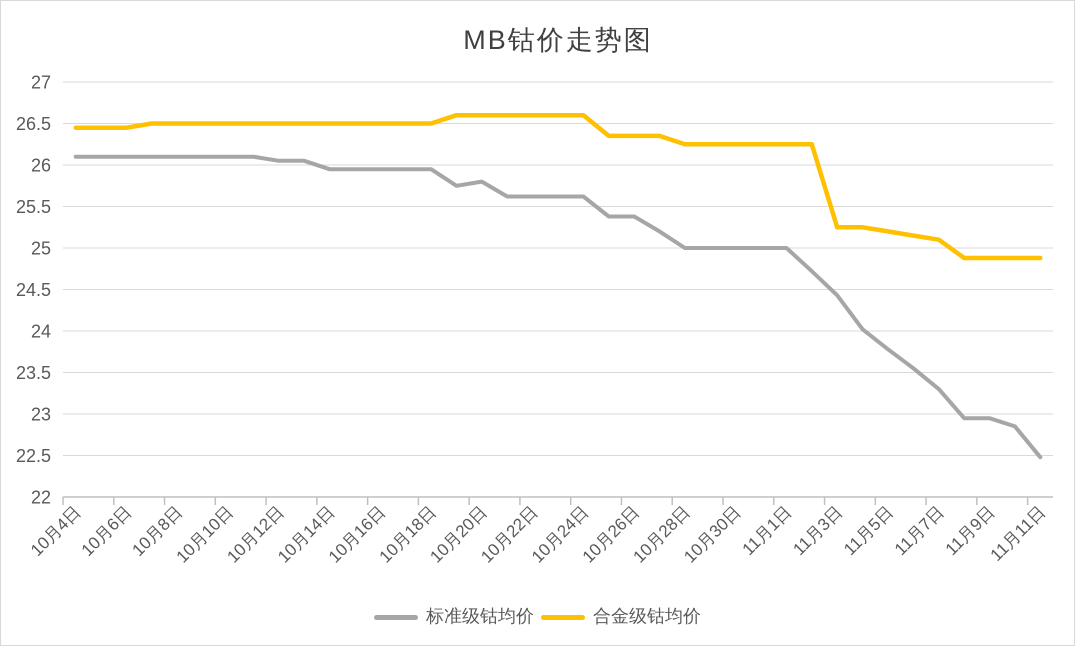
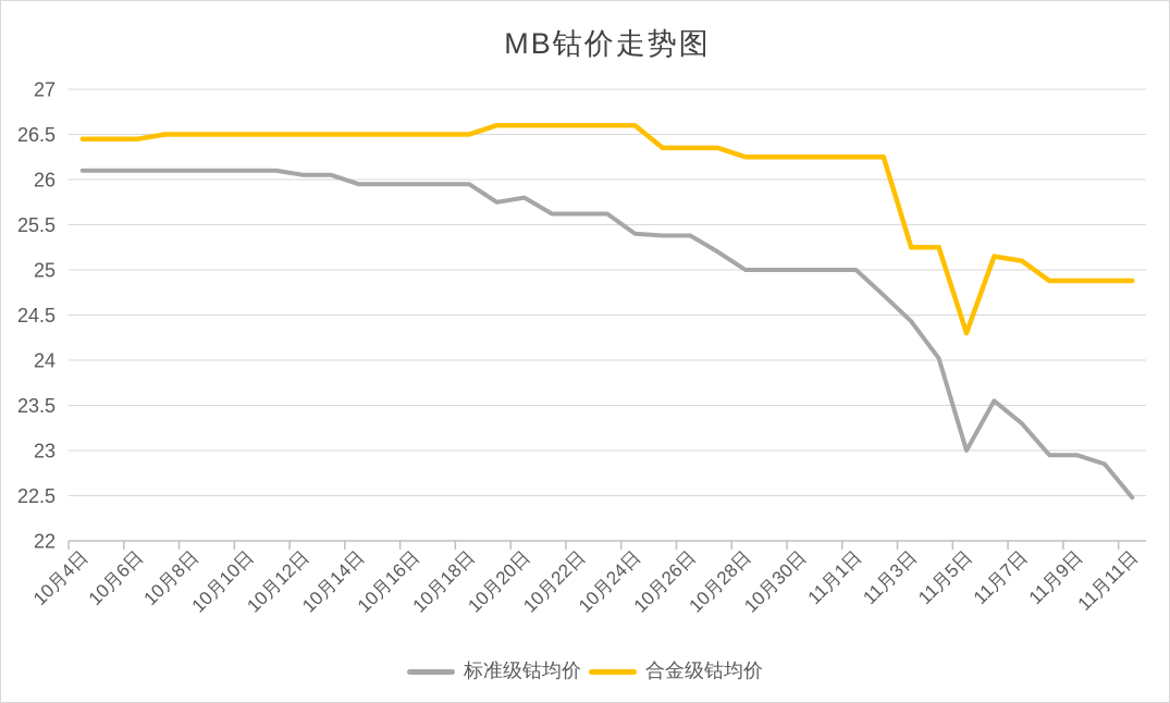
标准级钴均价/10月24日: 25.6 -> 25.4
标准级钴均价/11月5日: 23.8 -> 23.0
合金级钴均价/11月5日: 25.2 -> 24.3
